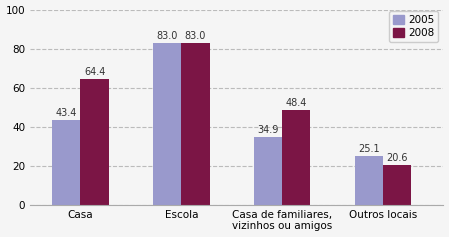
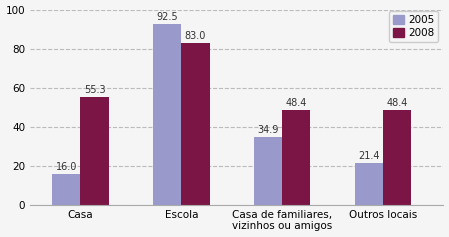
2005/Casa: 43.4 -> 16.0
2008/Casa: 64.4 -> 55.3
2005/Escola: 83.0 -> 92.5
2005/Outros locais: 25.1 -> 21.4
2008/Outros locais: 20.6 -> 48.4
